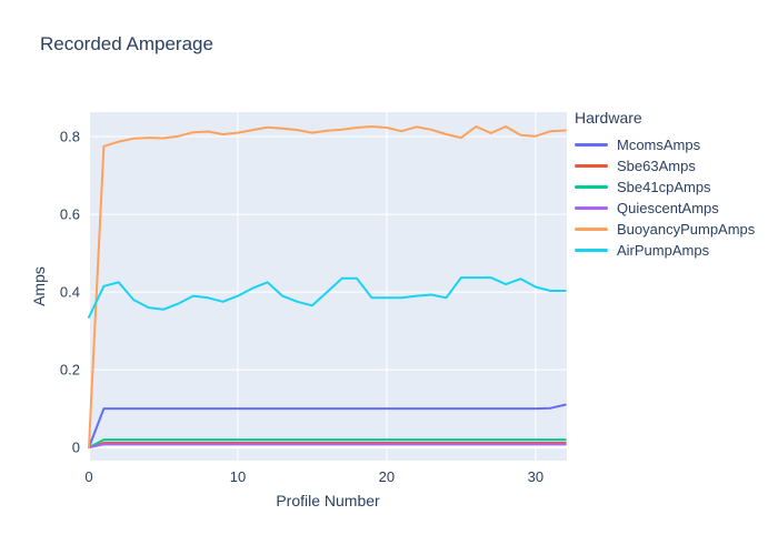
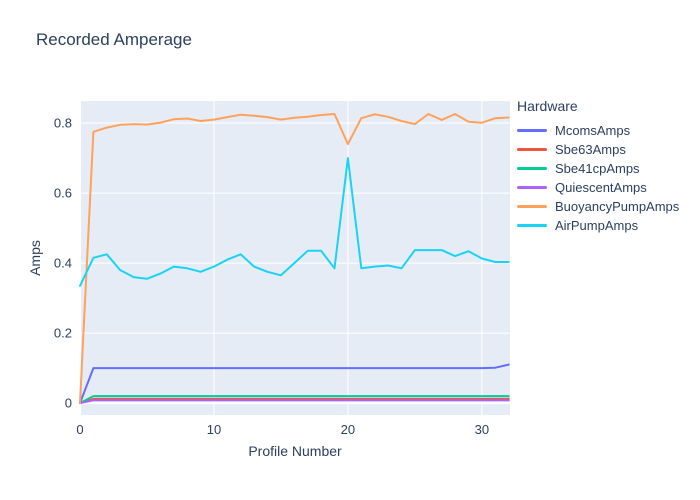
BuoyancyPumpAmps/20: 0.82 -> 0.74
AirPumpAmps/20: 0.39 -> 0.70
